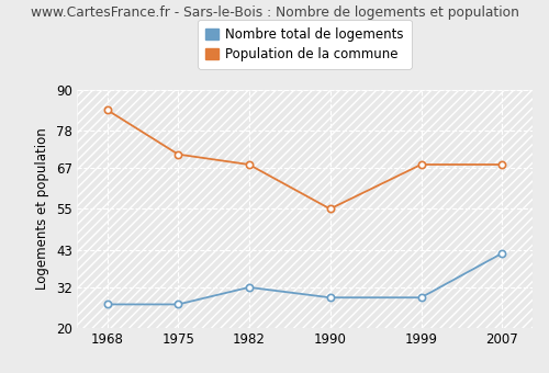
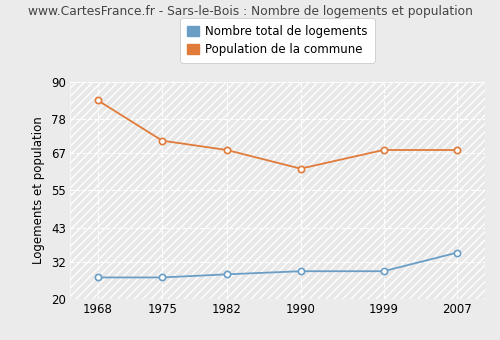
Nombre total de logements/1982: 32 -> 28
Population de la commune/1990: 55 -> 62
Nombre total de logements/2007: 42 -> 35
